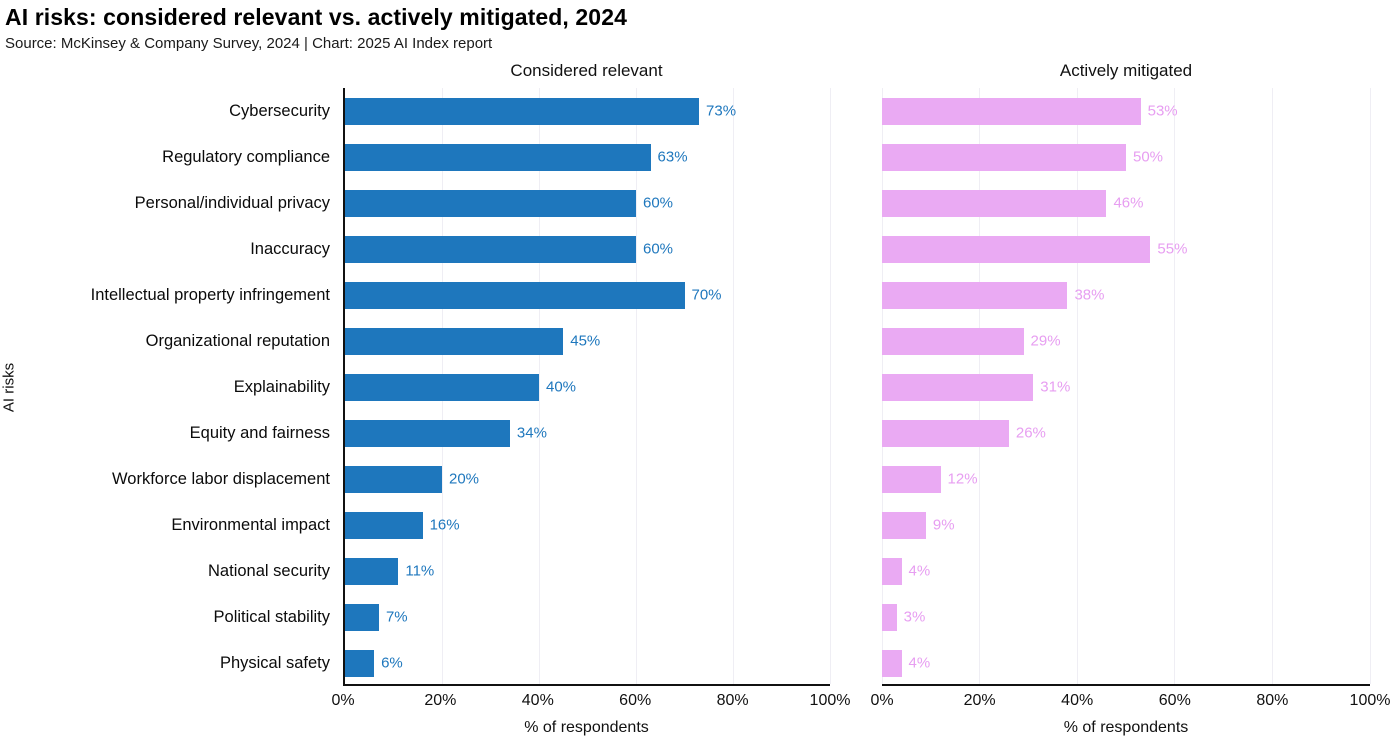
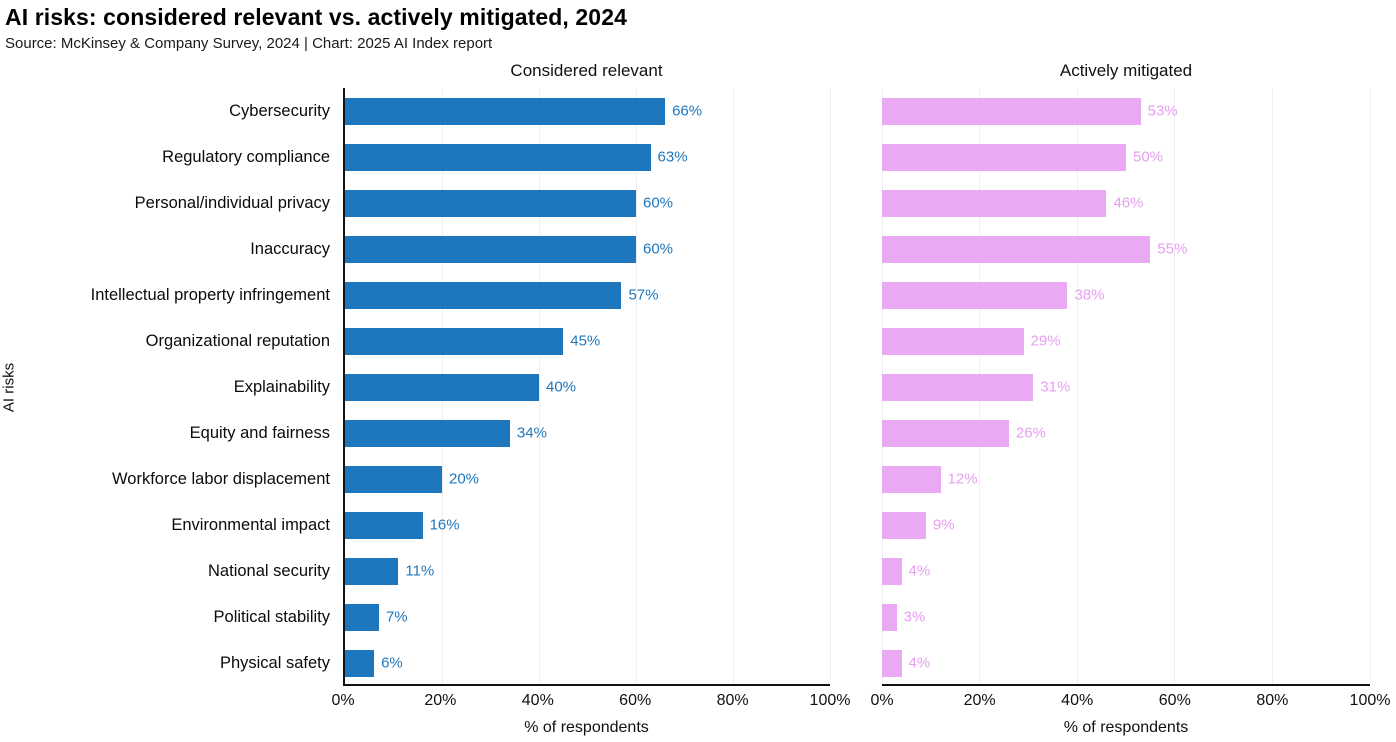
Considered relevant/Cybersecurity: 73% -> 66%
Considered relevant/Intellectual property infringement: 70% -> 57%
